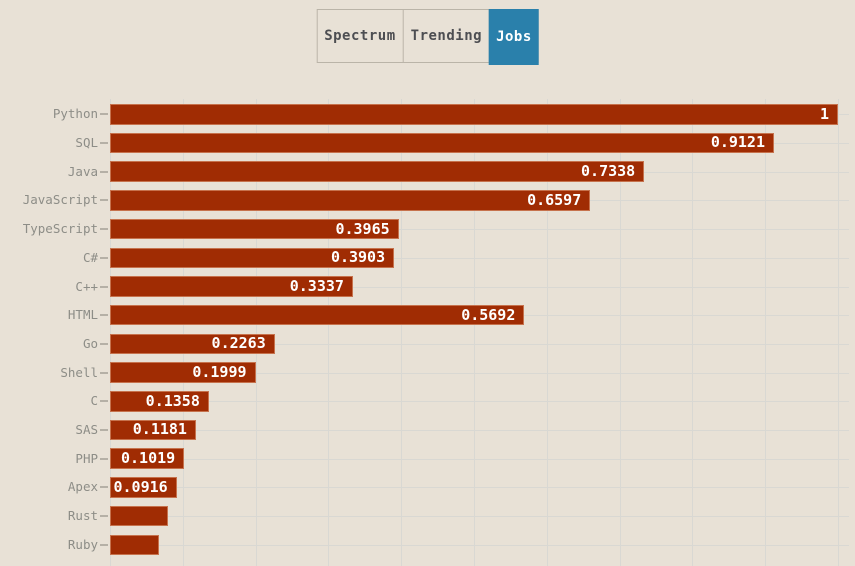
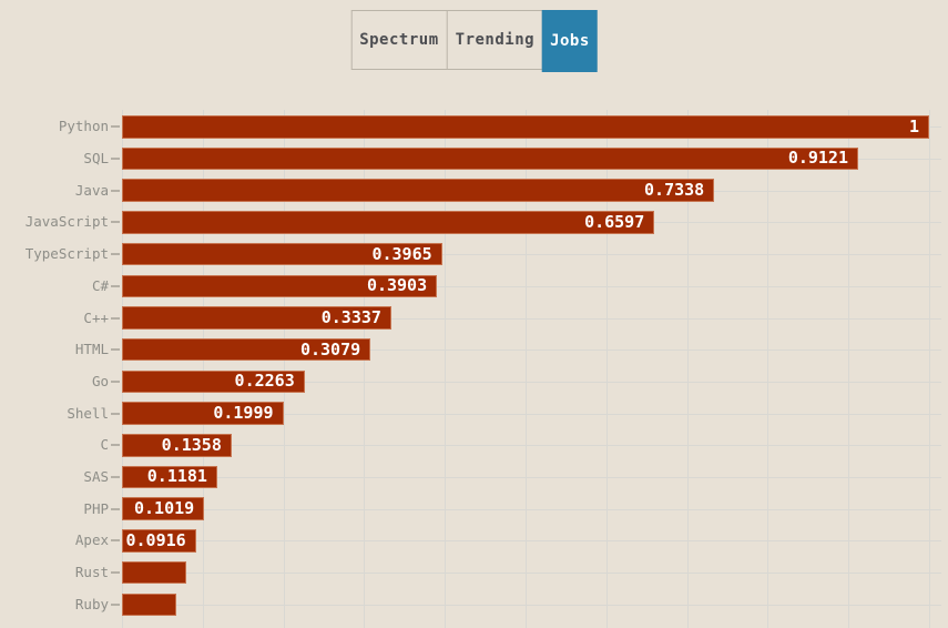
HTML: 0.5692 -> 0.3079
